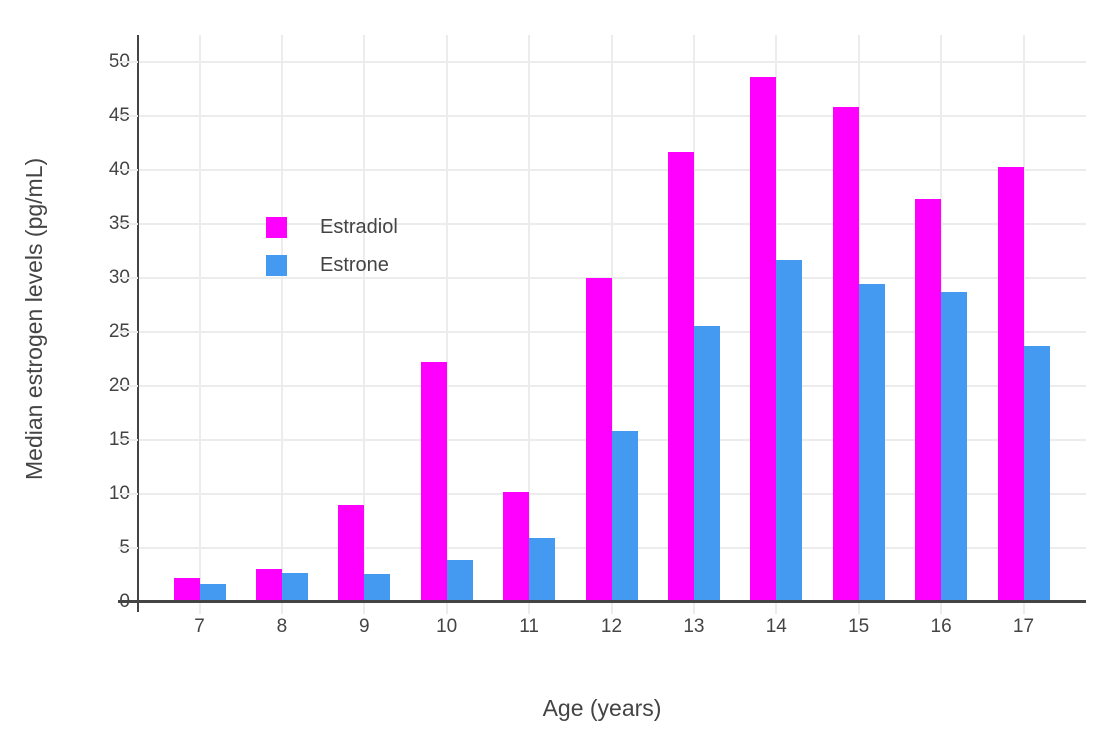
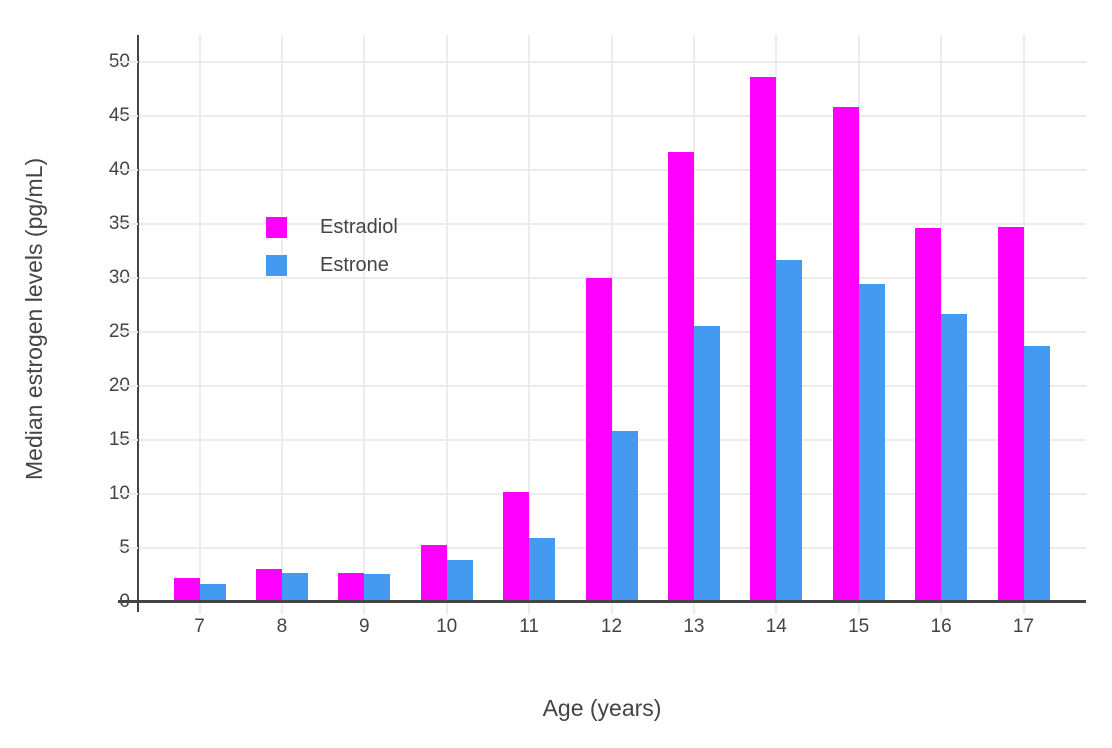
Estradiol/9: 9.0 -> 2.7
Estradiol/10: 22.2 -> 5.3
Estradiol/16: 37.3 -> 34.6
Estrone/16: 28.7 -> 26.6
Estradiol/17: 40.2 -> 34.7
